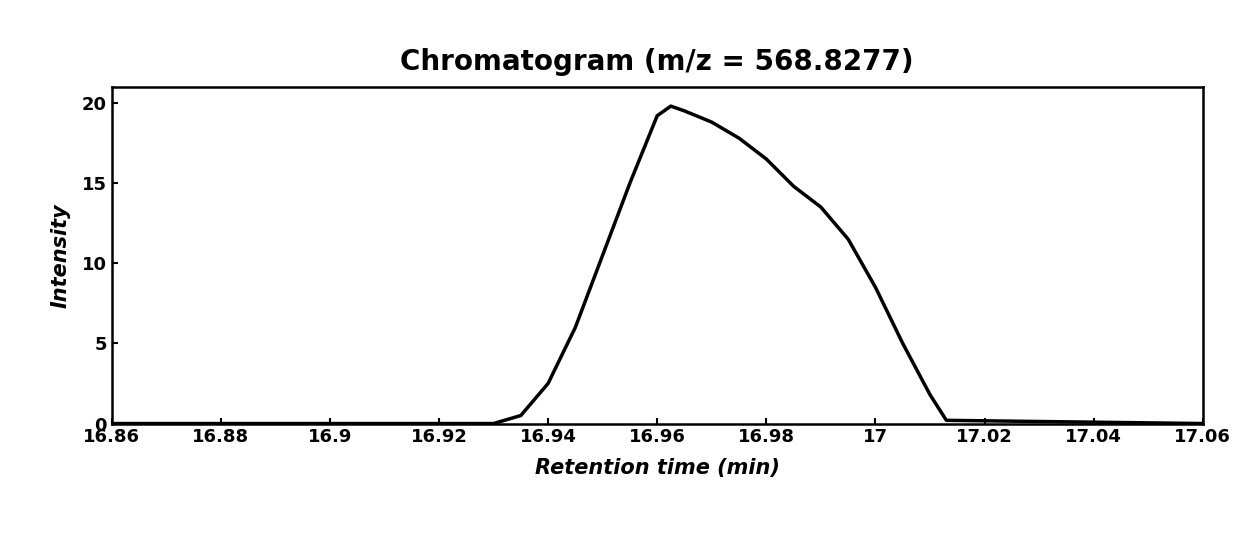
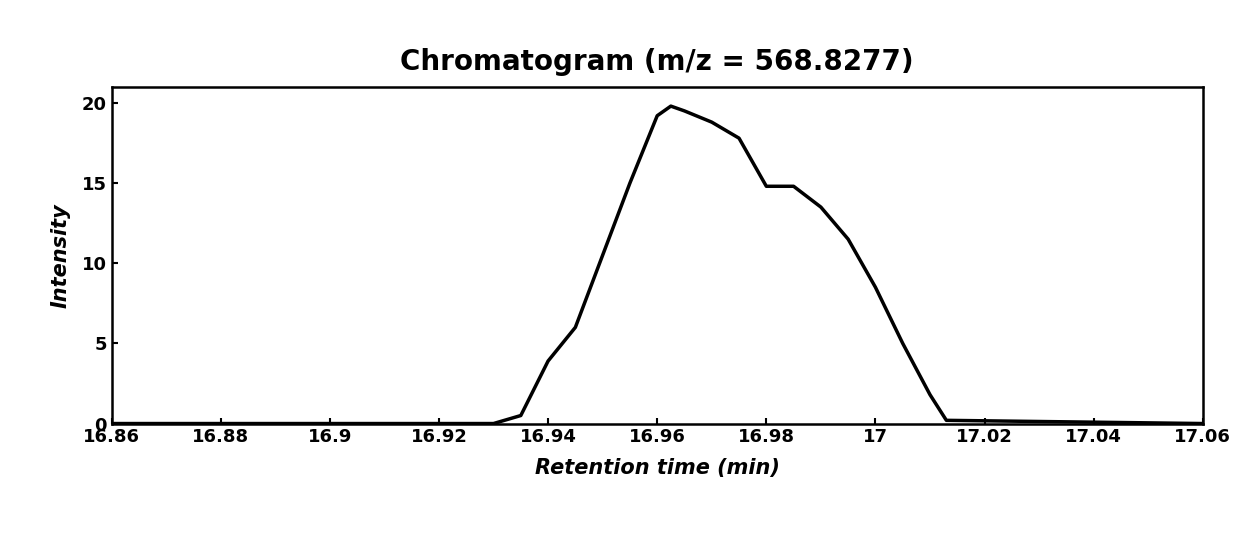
16.94: 2.5 -> 3.9
16.98: 16.5 -> 14.8
